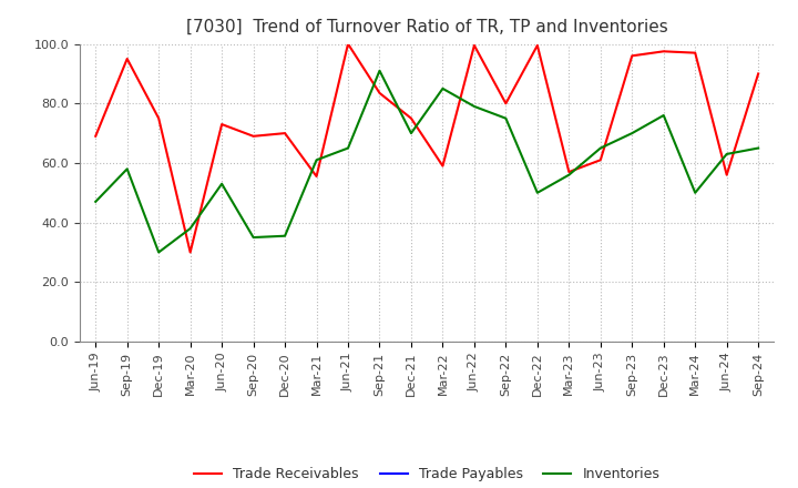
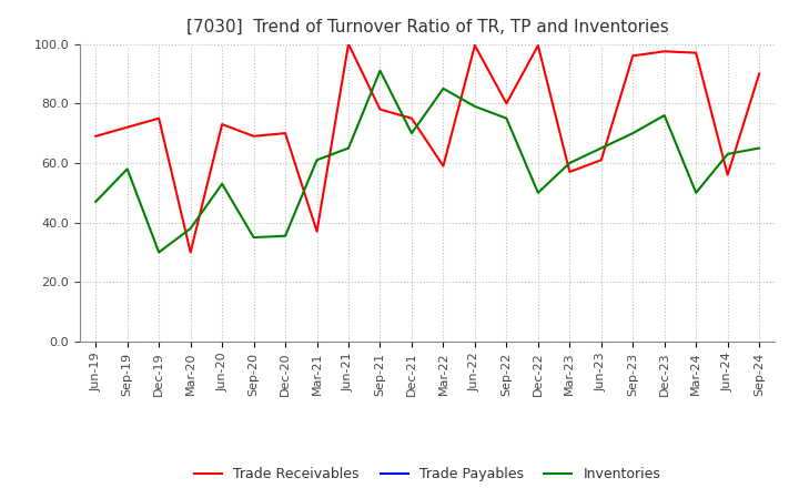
Trade Receivables/Sep-19: 95.0 -> 72.0
Trade Receivables/Mar-21: 55.5 -> 37.0
Trade Receivables/Sep-21: 83.5 -> 78.0
Inventories/Mar-23: 56.0 -> 60.0
